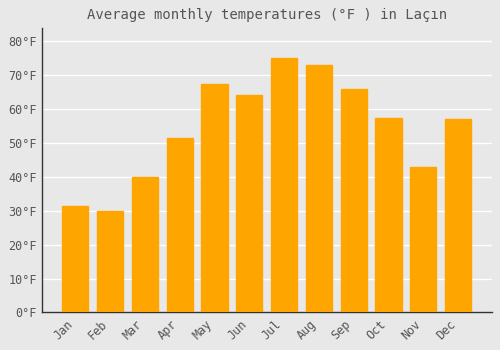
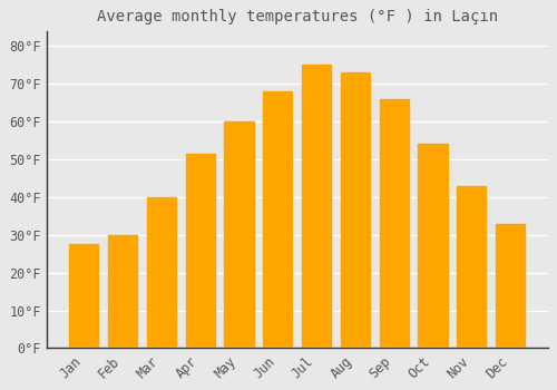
Jan: 31.5°F -> 27.5°F
May: 67.5°F -> 60.0°F
Jun: 64.0°F -> 68.0°F
Oct: 57.5°F -> 54.0°F
Dec: 57.0°F -> 33.0°F
